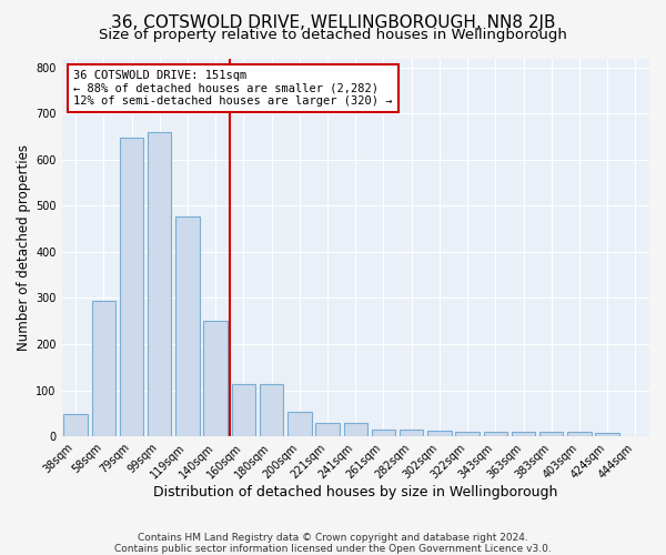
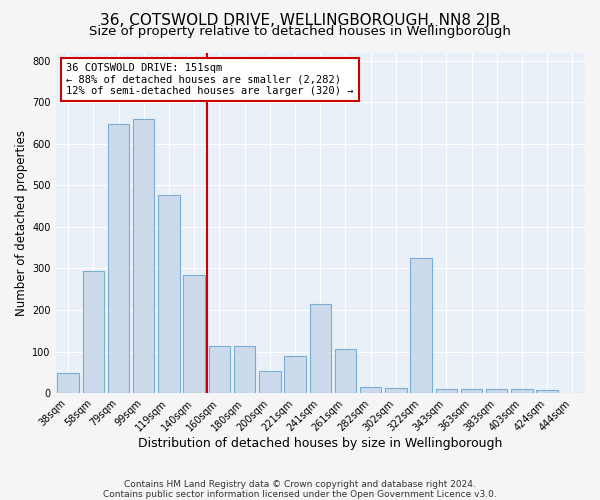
140sqm: 250 -> 285
221sqm: 28 -> 90
241sqm: 28 -> 215
261sqm: 15 -> 105
322sqm: 10 -> 325
